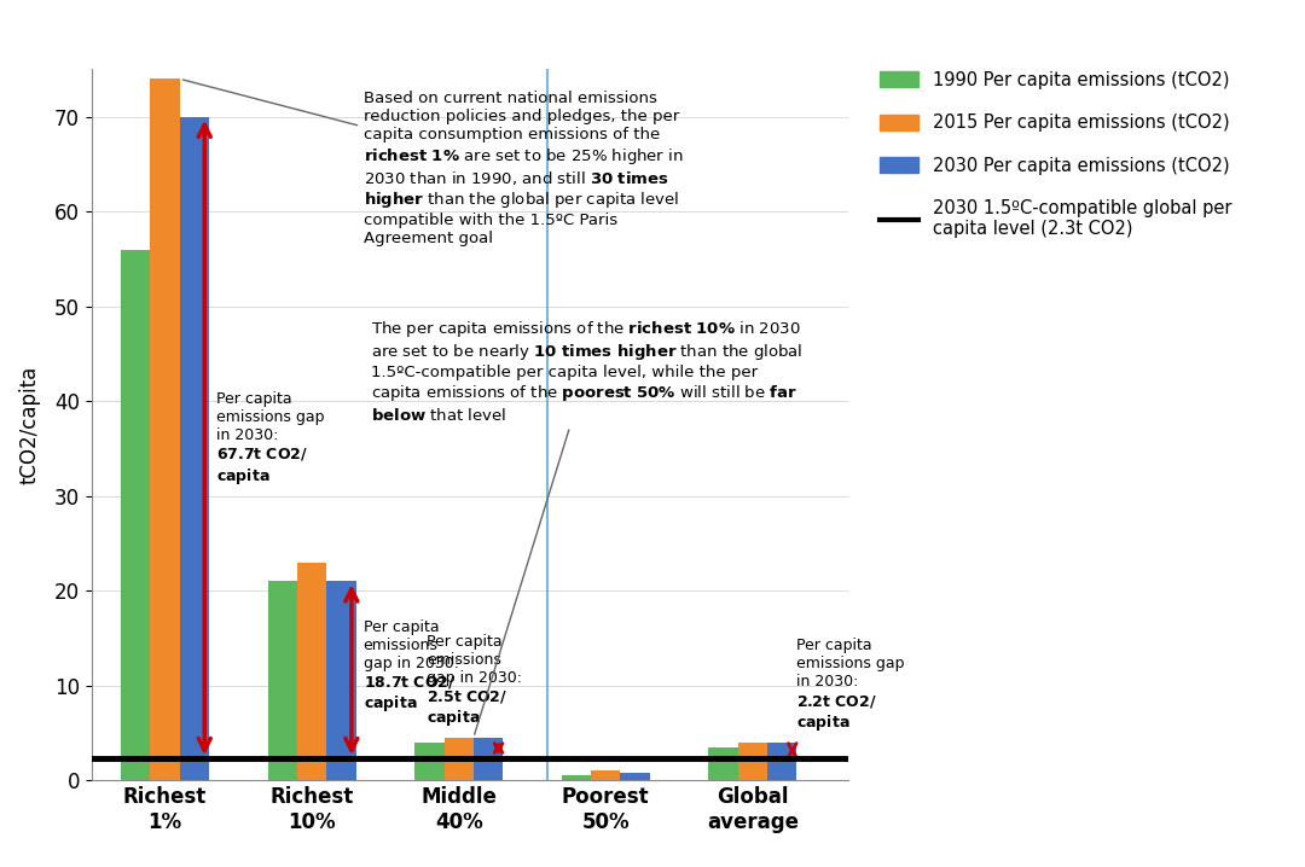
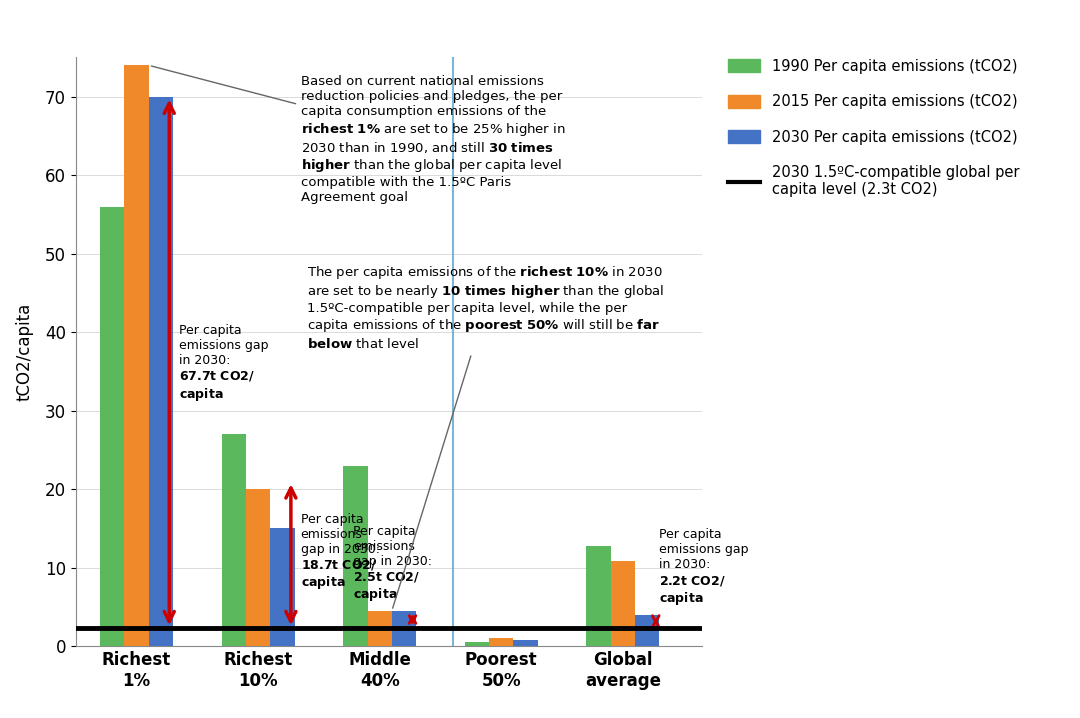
1990 Per capita emissions (tCO2)/Richest 10%: 21.0 -> 27.0
2015 Per capita emissions (tCO2)/Richest 10%: 23.0 -> 20.0
2030 Per capita emissions (tCO2)/Richest 10%: 21.0 -> 15.0
1990 Per capita emissions (tCO2)/Middle 40%: 4.0 -> 23.0
1990 Per capita emissions (tCO2)/Global average: 3.5 -> 12.8
2015 Per capita emissions (tCO2)/Global average: 4.0 -> 10.8
